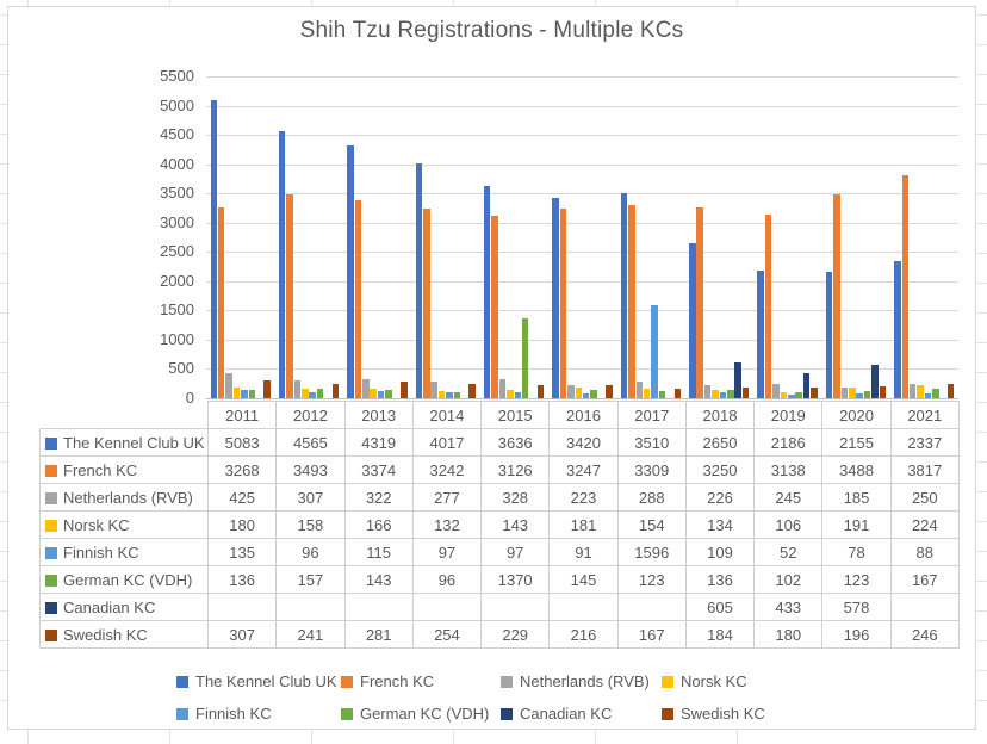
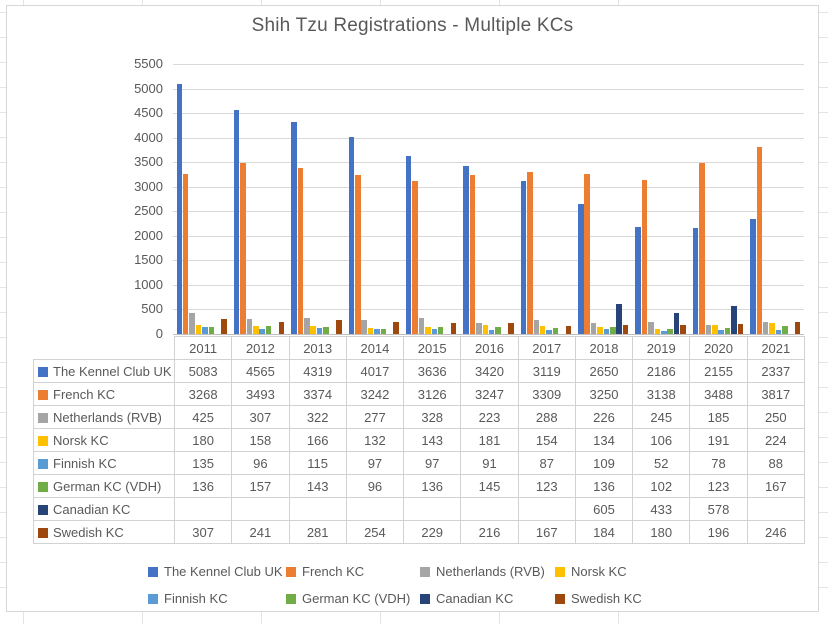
German KC (VDH)/2015: 1370 -> 136
The Kennel Club UK/2017: 3510 -> 3119
Finnish KC/2017: 1596 -> 87
